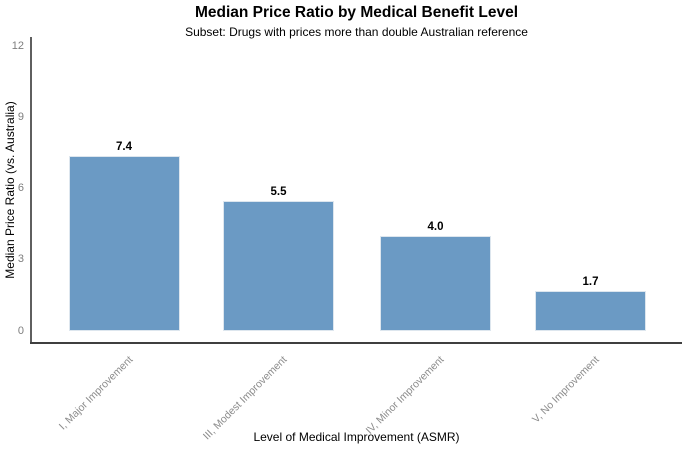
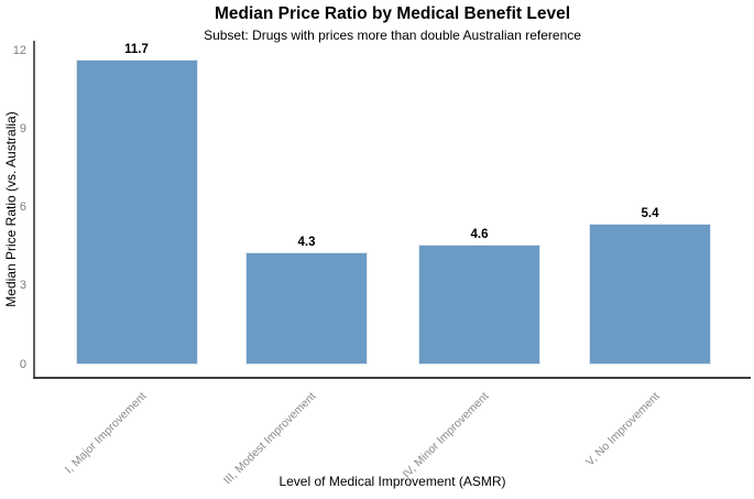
I, Major Improvement: 7.4 -> 11.7
III, Modest Improvement: 5.5 -> 4.3
IV, Minor Improvement: 4.0 -> 4.6
V, No Improvement: 1.7 -> 5.4
